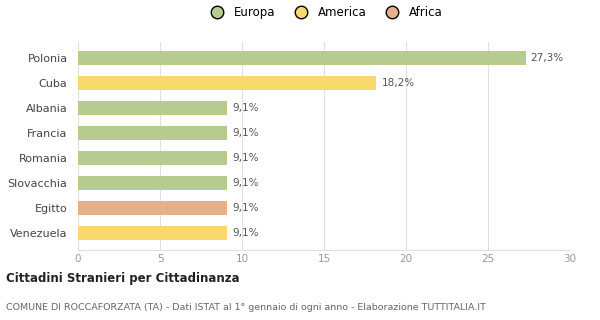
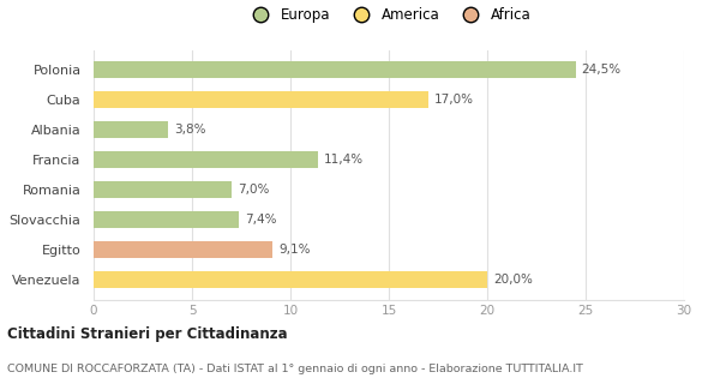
Polonia: 27,3% -> 24,5%
Cuba: 18,2% -> 17,0%
Albania: 9,1% -> 3,8%
Francia: 9,1% -> 11,4%
Romania: 9,1% -> 7,0%
Slovacchia: 9,1% -> 7,4%
Venezuela: 9,1% -> 20,0%
